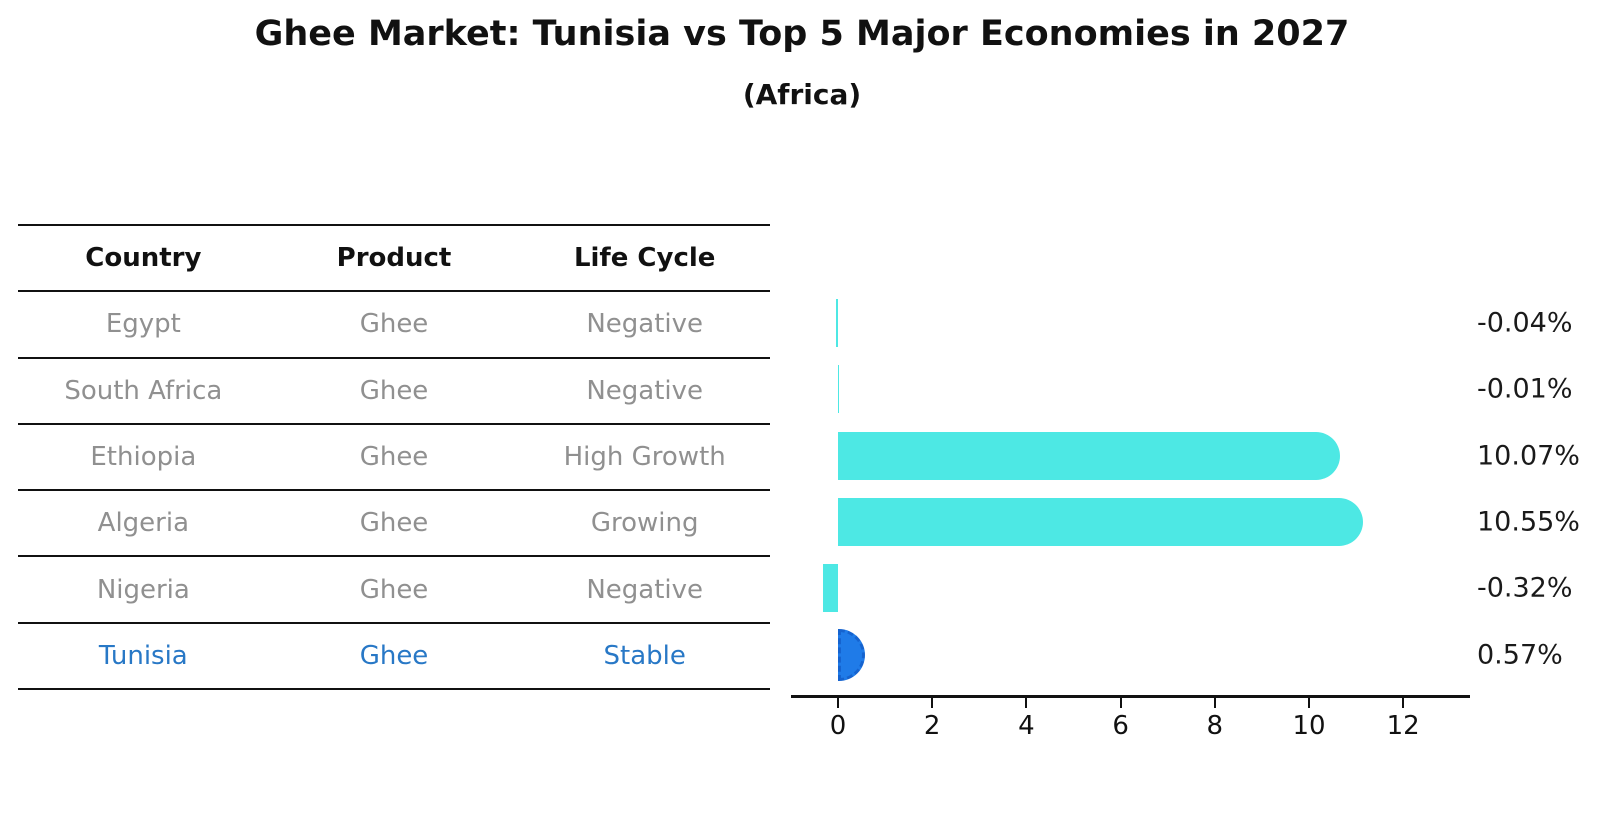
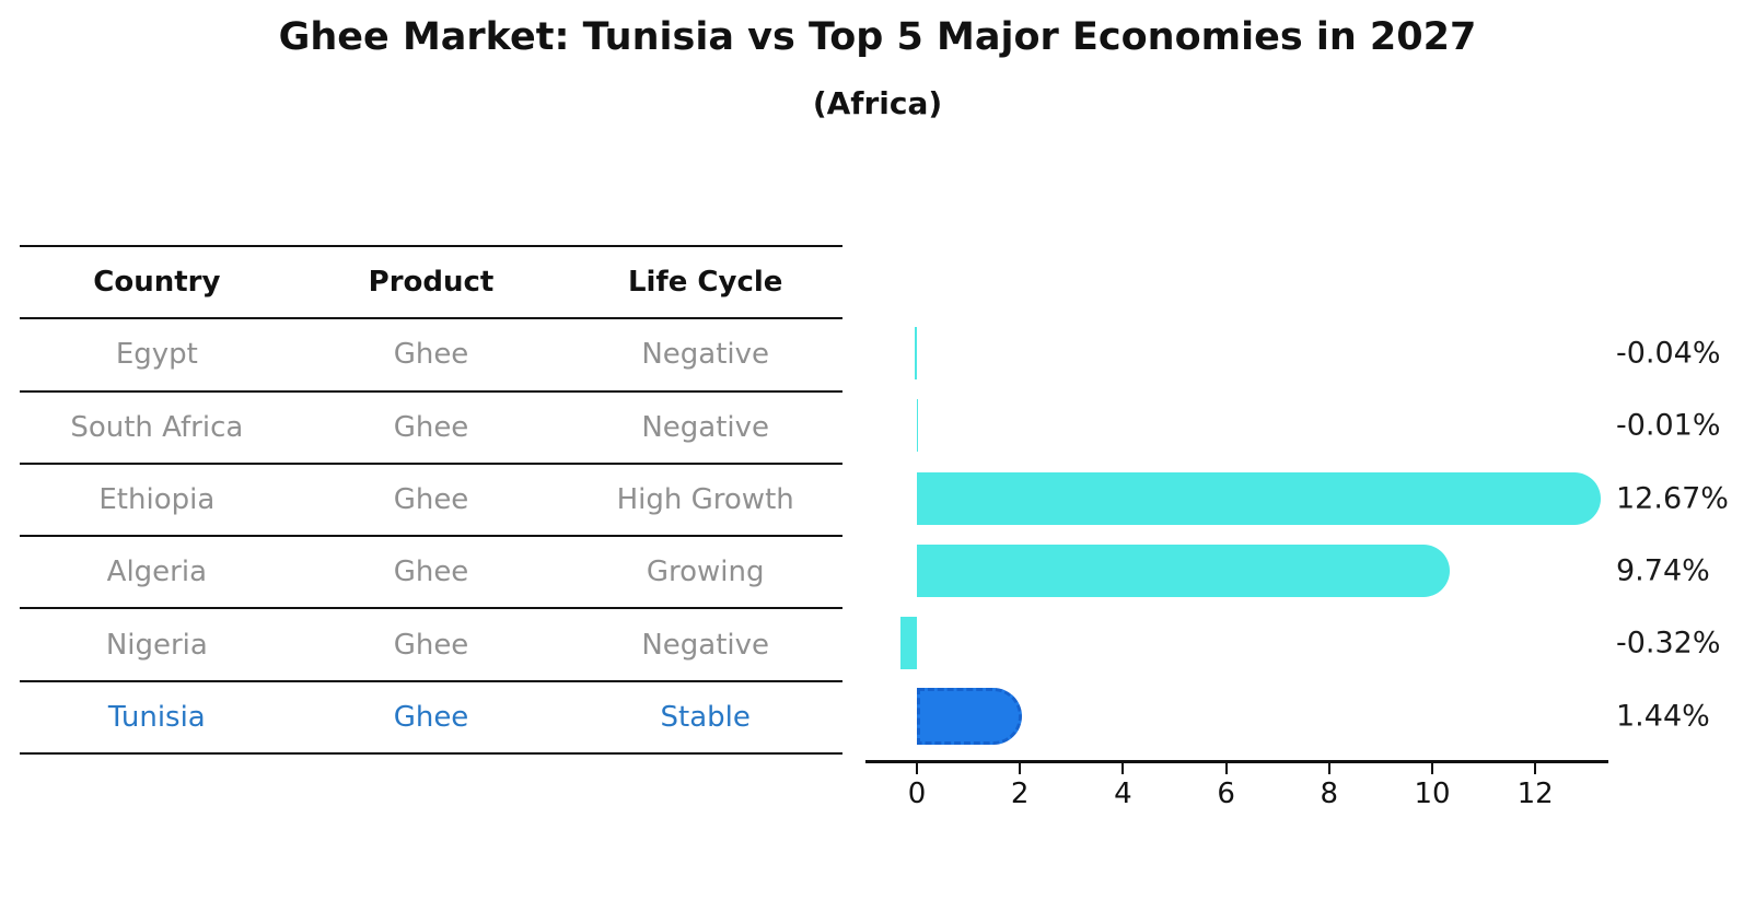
Ethiopia: 10.07% -> 12.67%
Algeria: 10.55% -> 9.74%
Tunisia: 0.57% -> 1.44%
